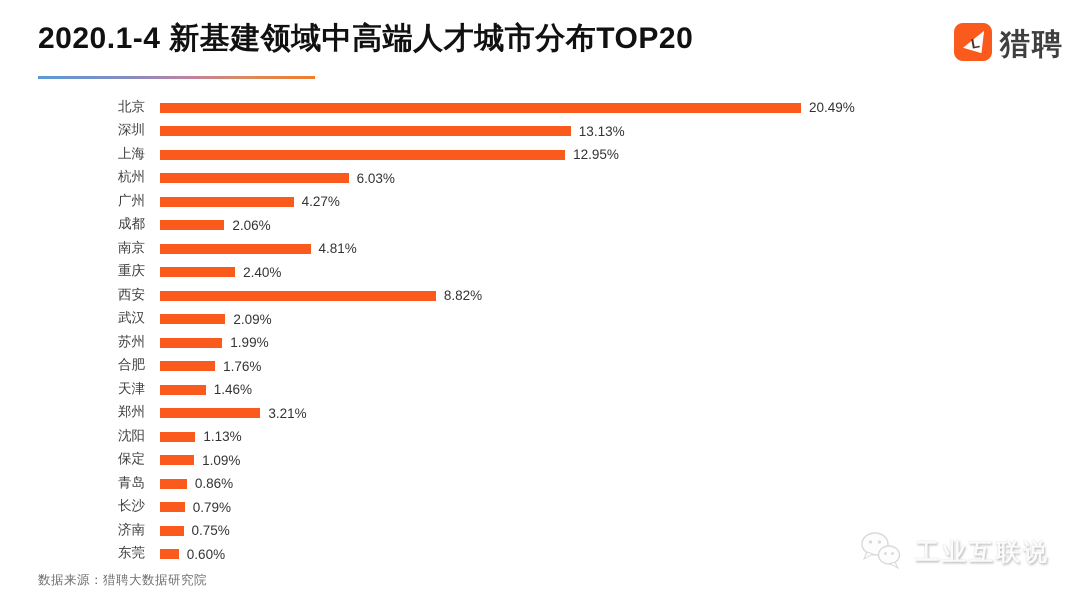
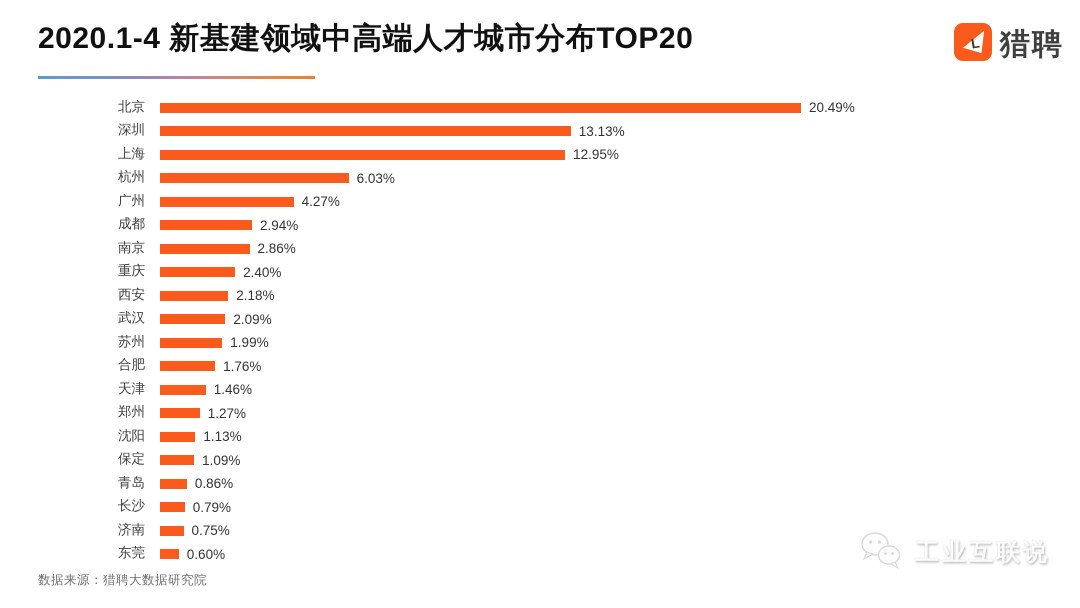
成都: 2.06% -> 2.94%
南京: 4.81% -> 2.86%
西安: 8.82% -> 2.18%
郑州: 3.21% -> 1.27%
